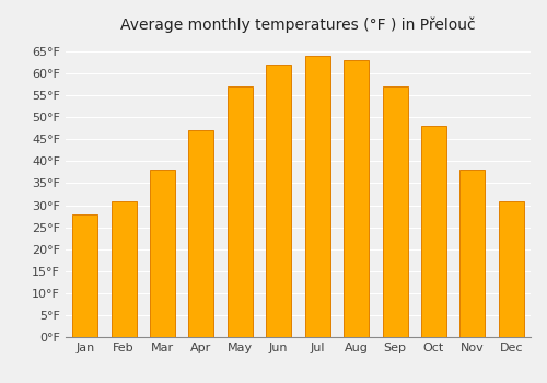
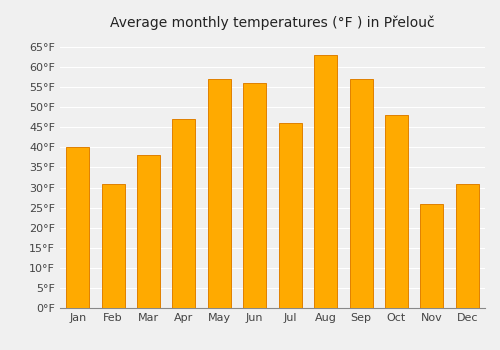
Jan: 28°F -> 40°F
Jun: 62°F -> 56°F
Jul: 64°F -> 46°F
Nov: 38°F -> 26°F
